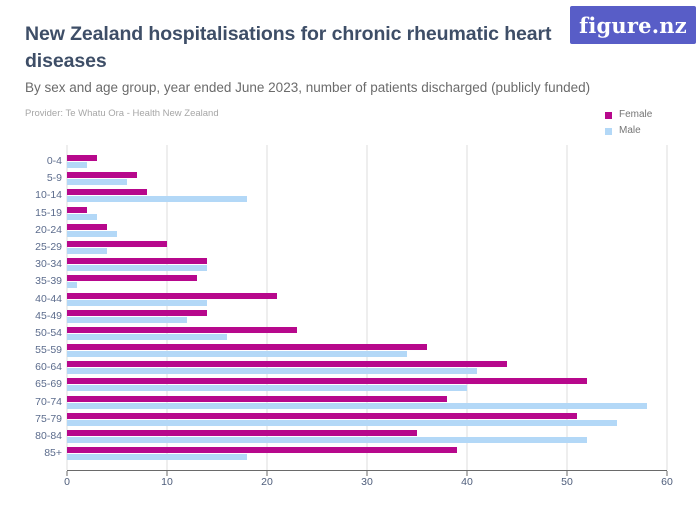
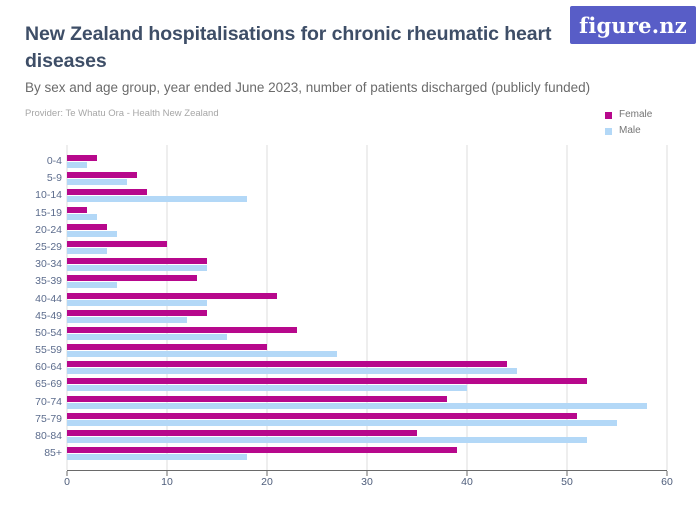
Male/35-39: 1 -> 5
Female/55-59: 36 -> 20
Male/55-59: 34 -> 27
Male/60-64: 41 -> 45
